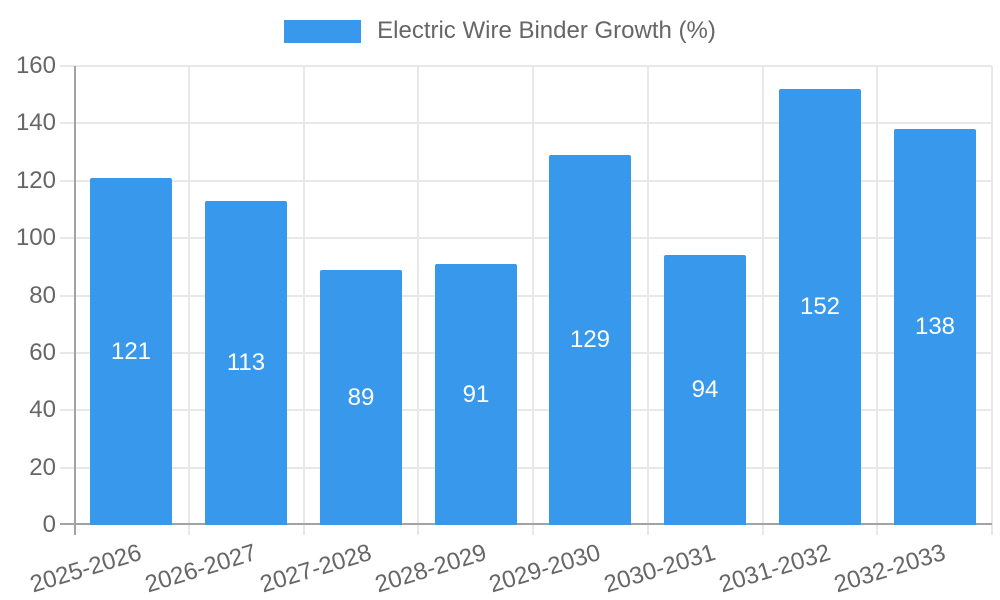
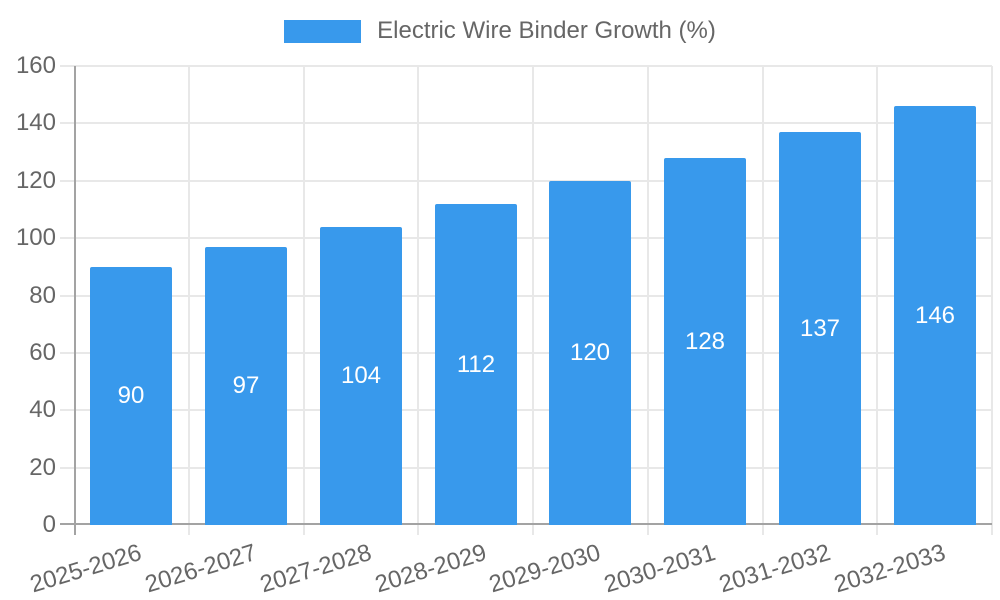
2025-2026: 121 -> 90
2026-2027: 113 -> 97
2027-2028: 89 -> 104
2028-2029: 91 -> 112
2029-2030: 129 -> 120
2030-2031: 94 -> 128
2031-2032: 152 -> 137
2032-2033: 138 -> 146
